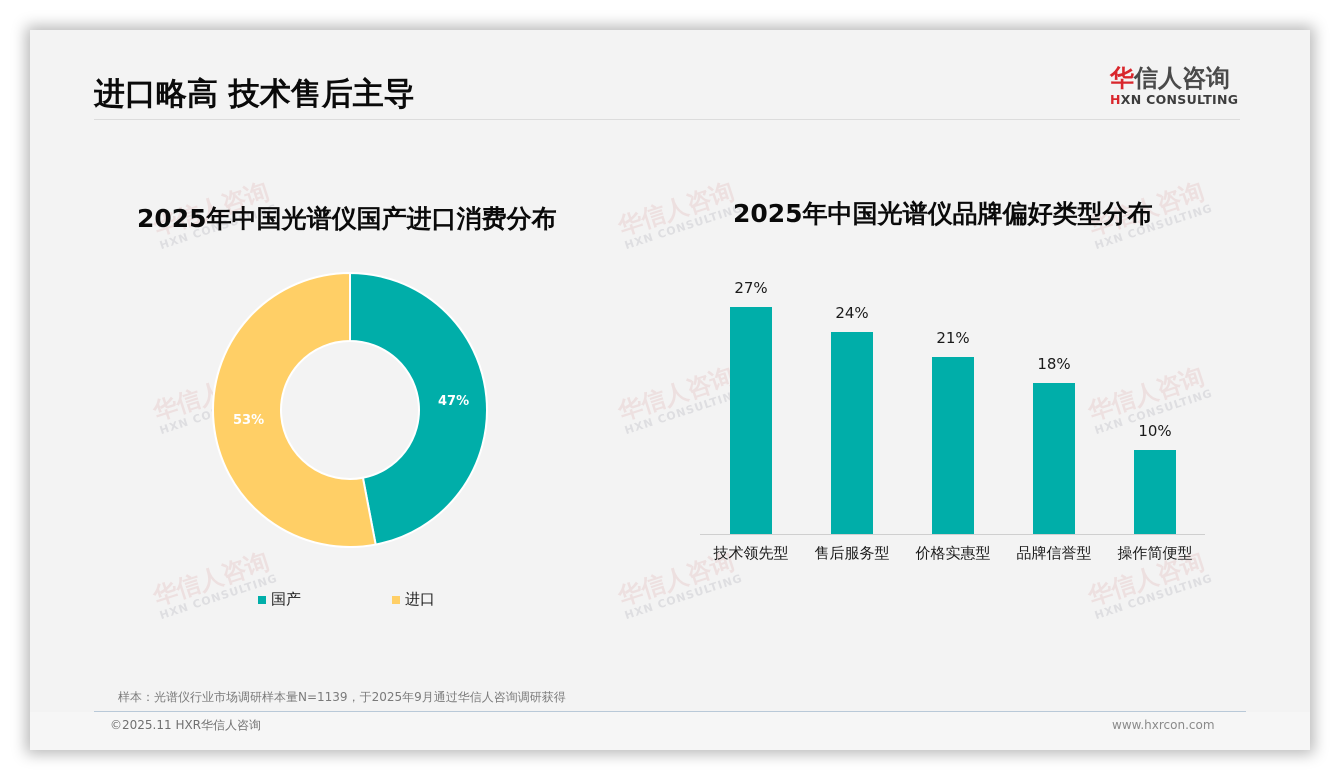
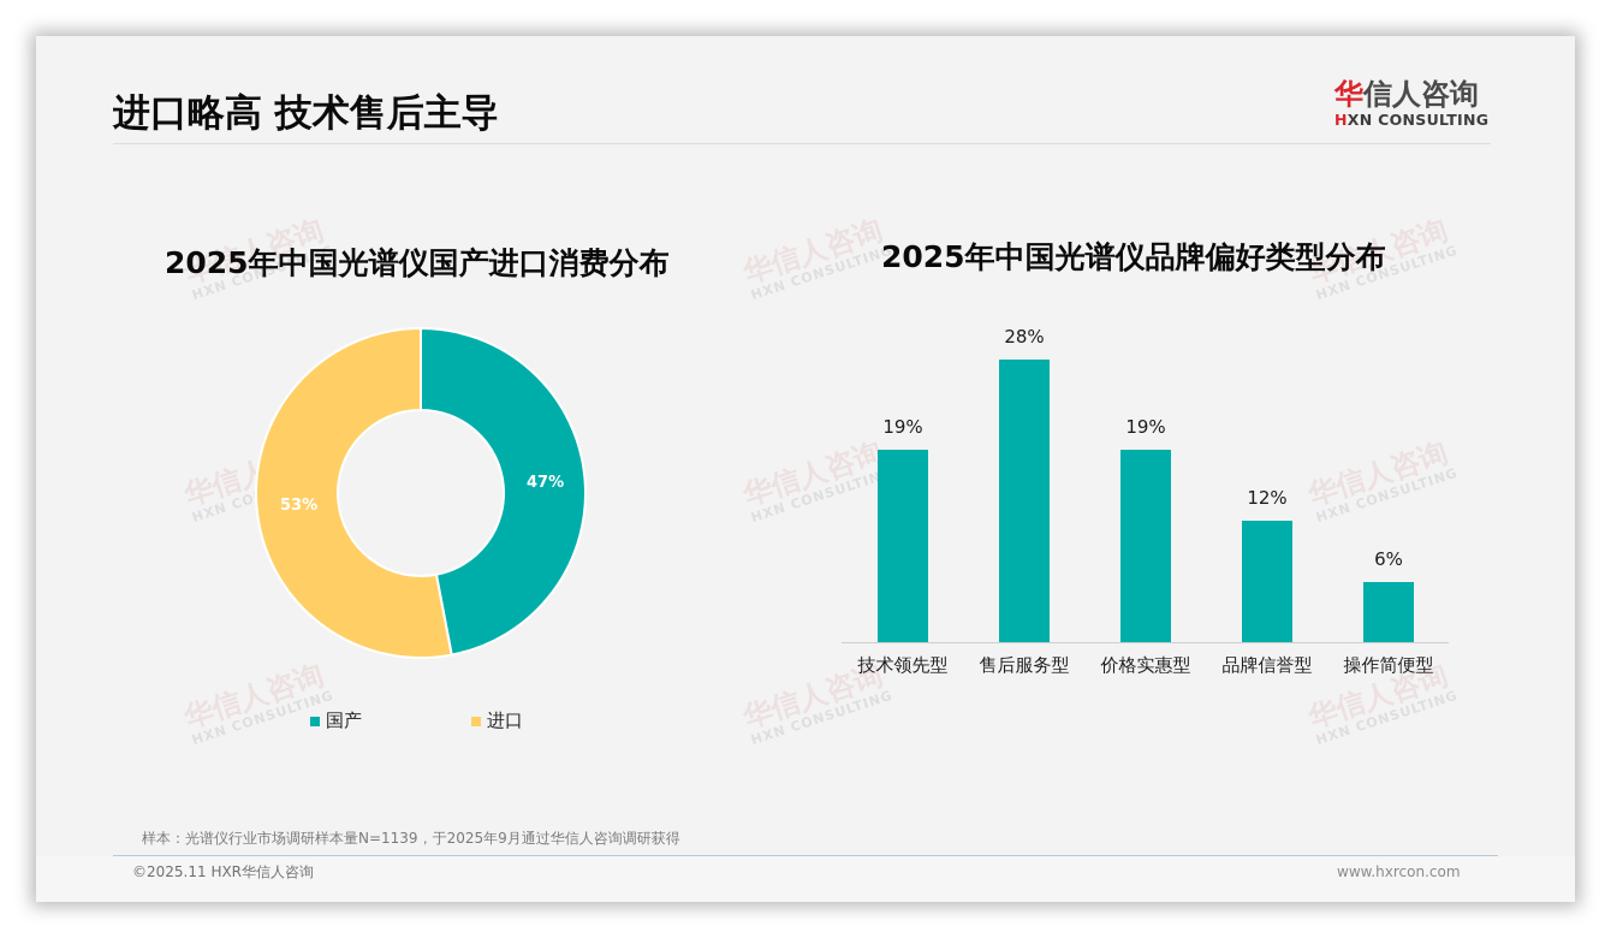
2025年中国光谱仪品牌偏好类型分布/技术领先型: 27% -> 19%
2025年中国光谱仪品牌偏好类型分布/售后服务型: 24% -> 28%
2025年中国光谱仪品牌偏好类型分布/价格实惠型: 21% -> 19%
2025年中国光谱仪品牌偏好类型分布/品牌信誉型: 18% -> 12%
2025年中国光谱仪品牌偏好类型分布/操作简便型: 10% -> 6%
